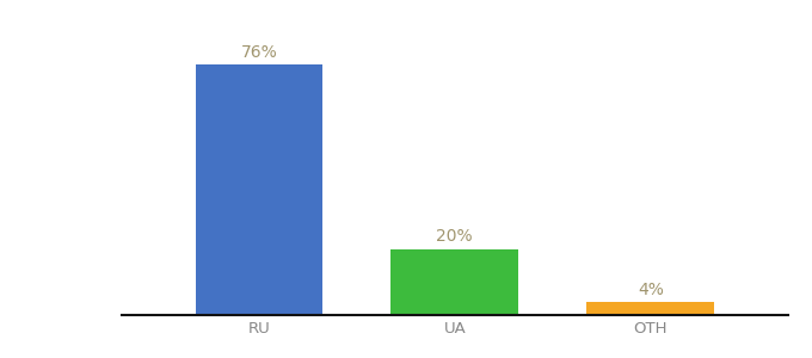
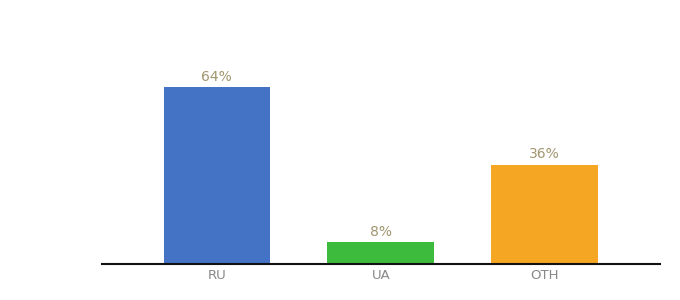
RU: 76% -> 64%
UA: 20% -> 8%
OTH: 4% -> 36%
